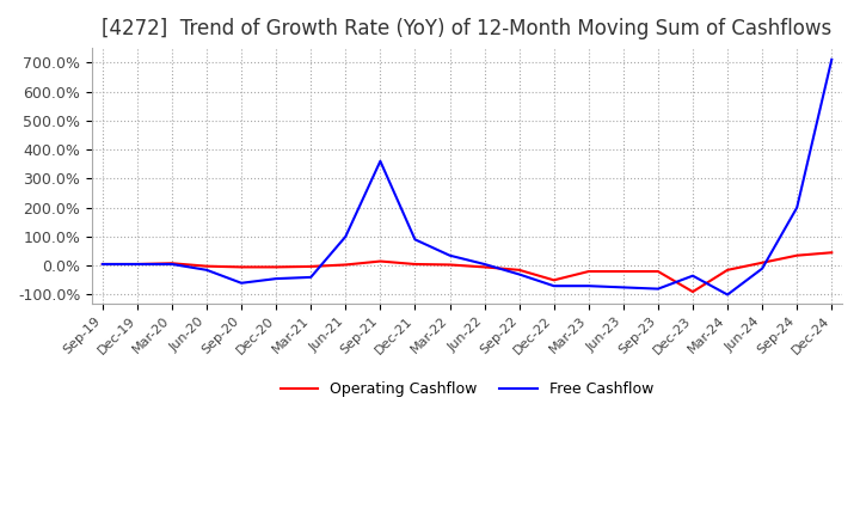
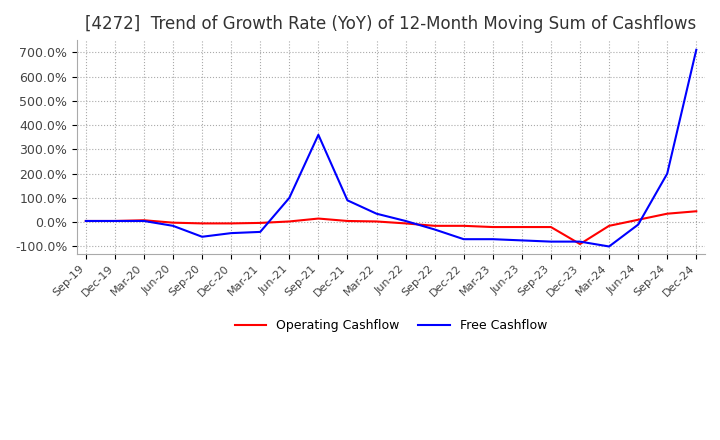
Operating Cashflow/Dec-22: -50% -> -15%
Free Cashflow/Dec-23: -35% -> -80%
